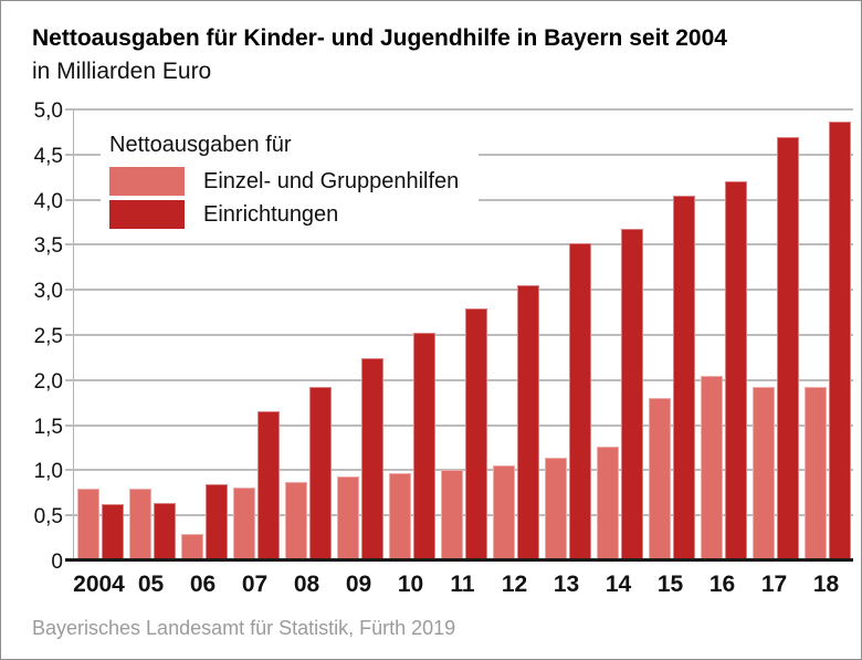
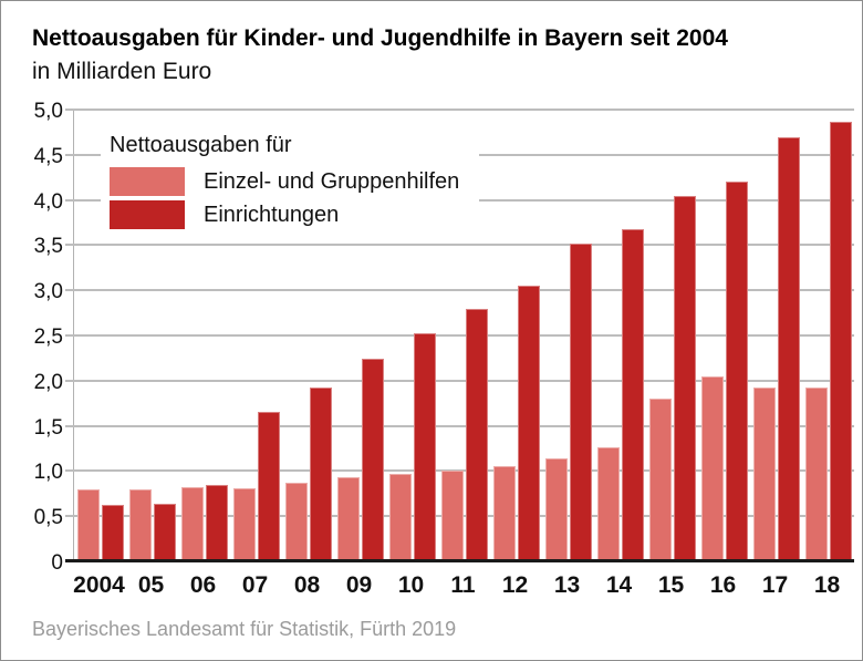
Einzel- und Gruppenhilfen/06: 0,3 -> 0,8
